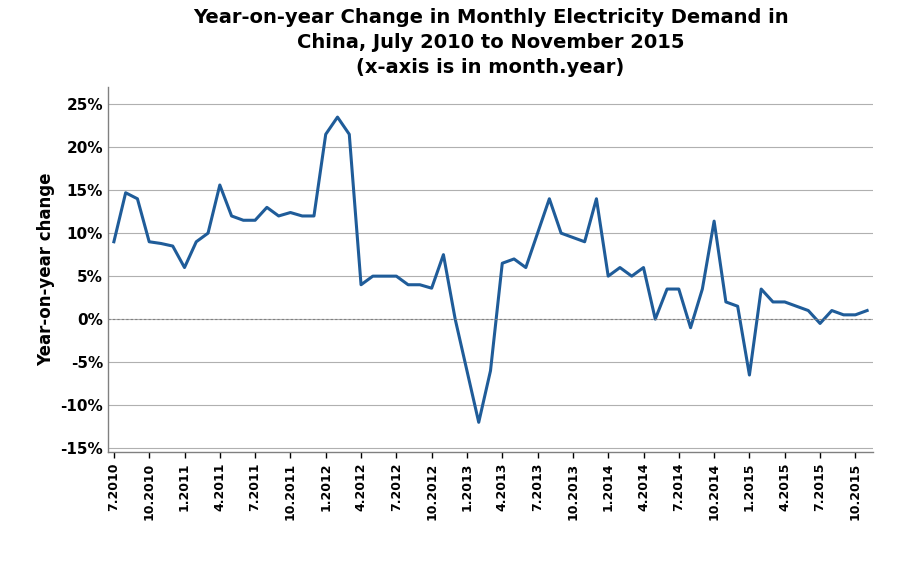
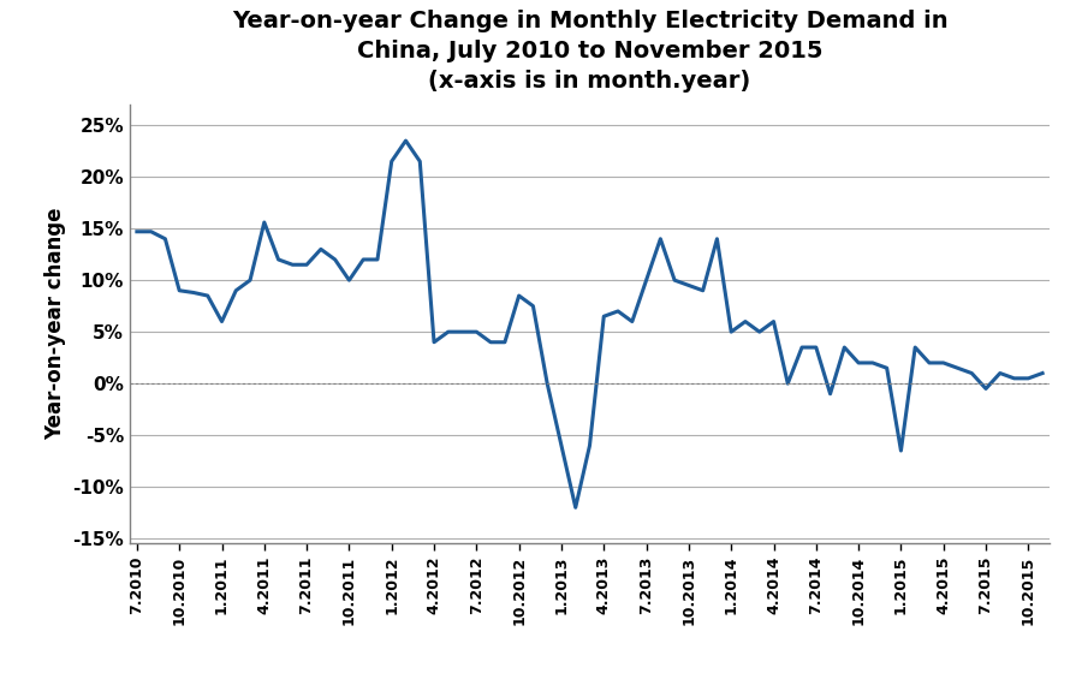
7.2010: 9.0% -> 14.7%
10.2011: 12.4% -> 10.0%
10.2012: 3.6% -> 8.5%
10.2014: 11.4% -> 2.0%
